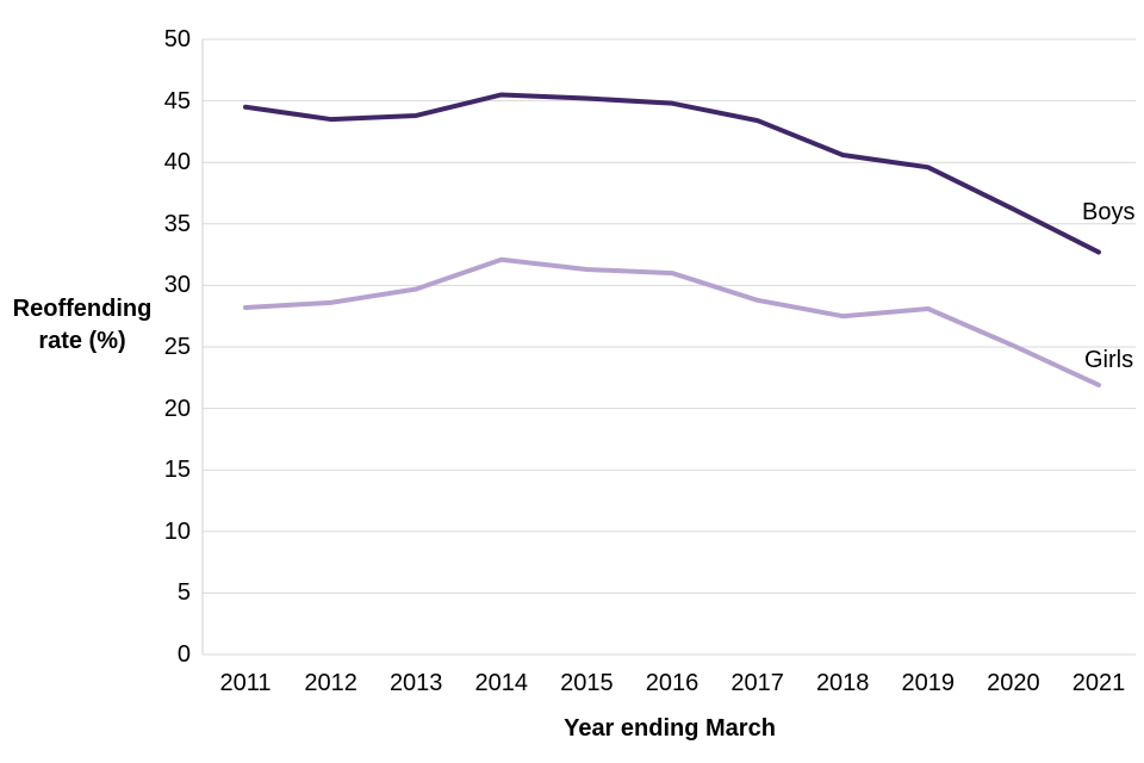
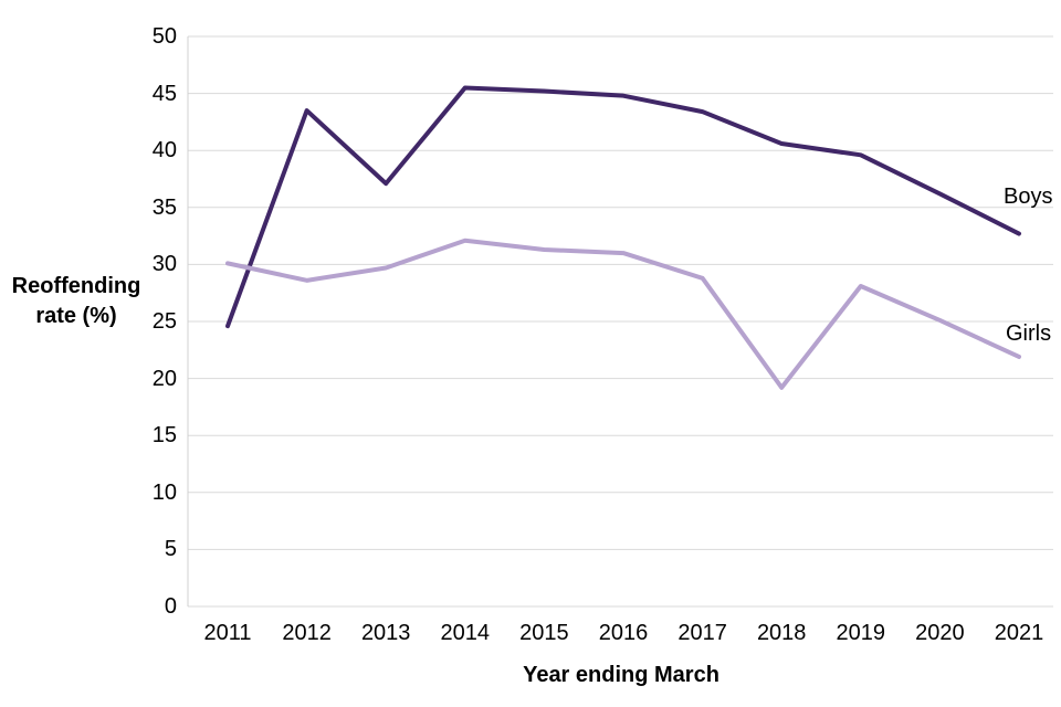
Boys/2011: 44.5 -> 24.6
Girls/2011: 28.2 -> 30.1
Boys/2013: 43.8 -> 37.1
Girls/2018: 27.5 -> 19.2
